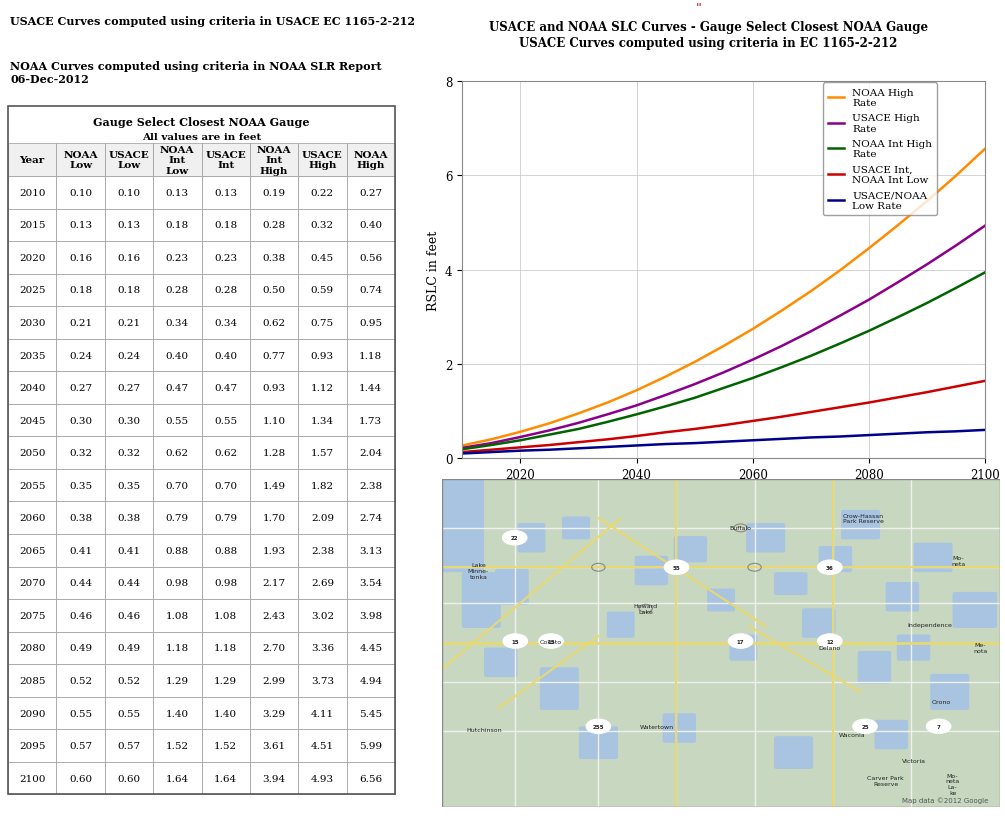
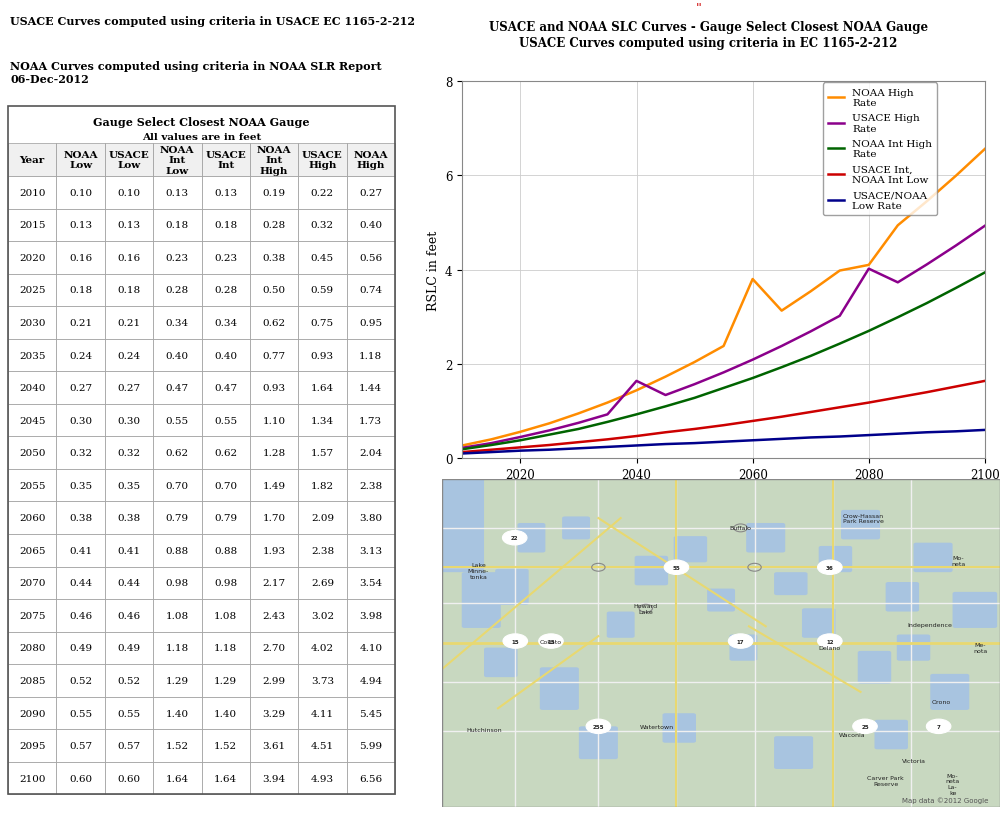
USACE High Rate/2040: 1.12 -> 1.64
NOAA High Rate/2060: 2.74 -> 3.80
USACE High Rate/2080: 3.36 -> 4.02
NOAA High Rate/2080: 4.45 -> 4.10
